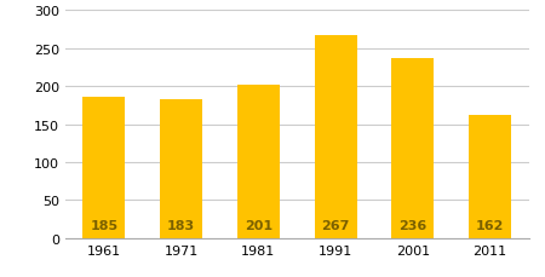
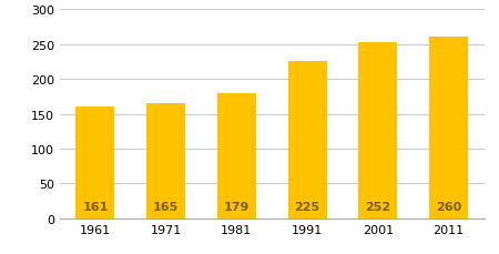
1961: 185 -> 161
1971: 183 -> 165
1981: 201 -> 179
1991: 267 -> 225
2001: 236 -> 252
2011: 162 -> 260
